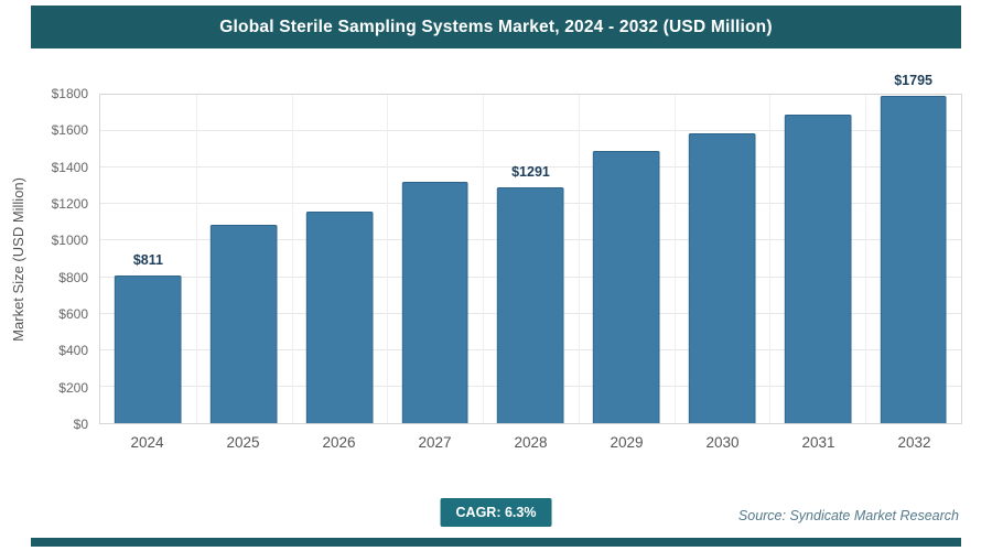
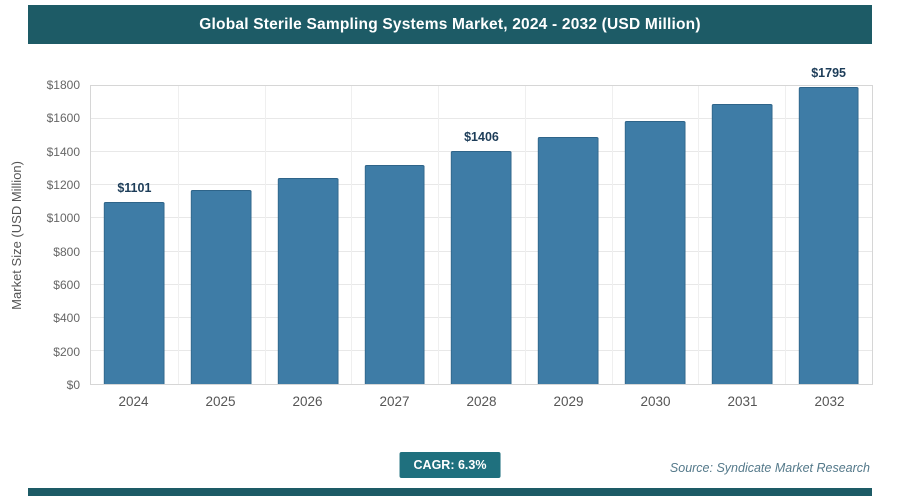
2024: $811 -> $1101
2025: $1090 -> $1170
2026: $1160 -> $1240
2028: $1291 -> $1406
